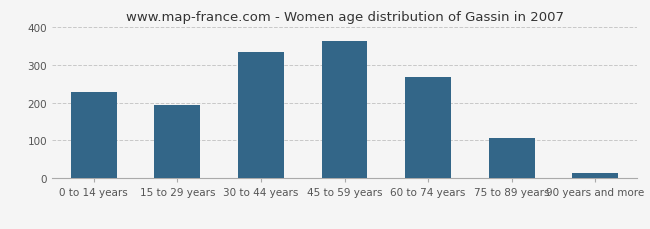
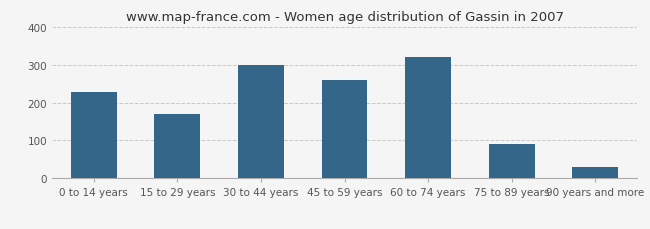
15 to 29 years: 194 -> 170
30 to 44 years: 332 -> 300
45 to 59 years: 363 -> 260
60 to 74 years: 267 -> 320
75 to 89 years: 106 -> 90
90 years and more: 14 -> 30
